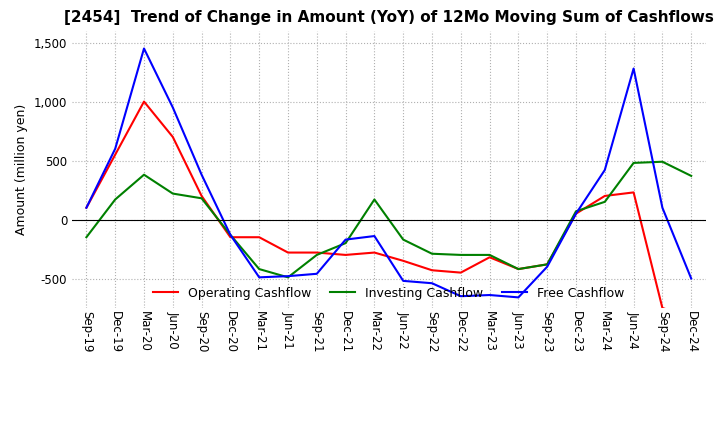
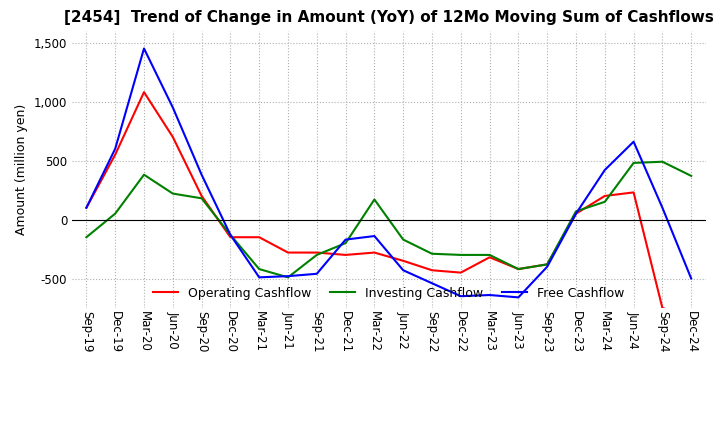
Investing Cashflow/Dec-19: 170 -> 50
Operating Cashflow/Mar-20: 1,000 -> 1,080
Free Cashflow/Jun-22: -520 -> -430
Free Cashflow/Jun-24: 1,280 -> 660
